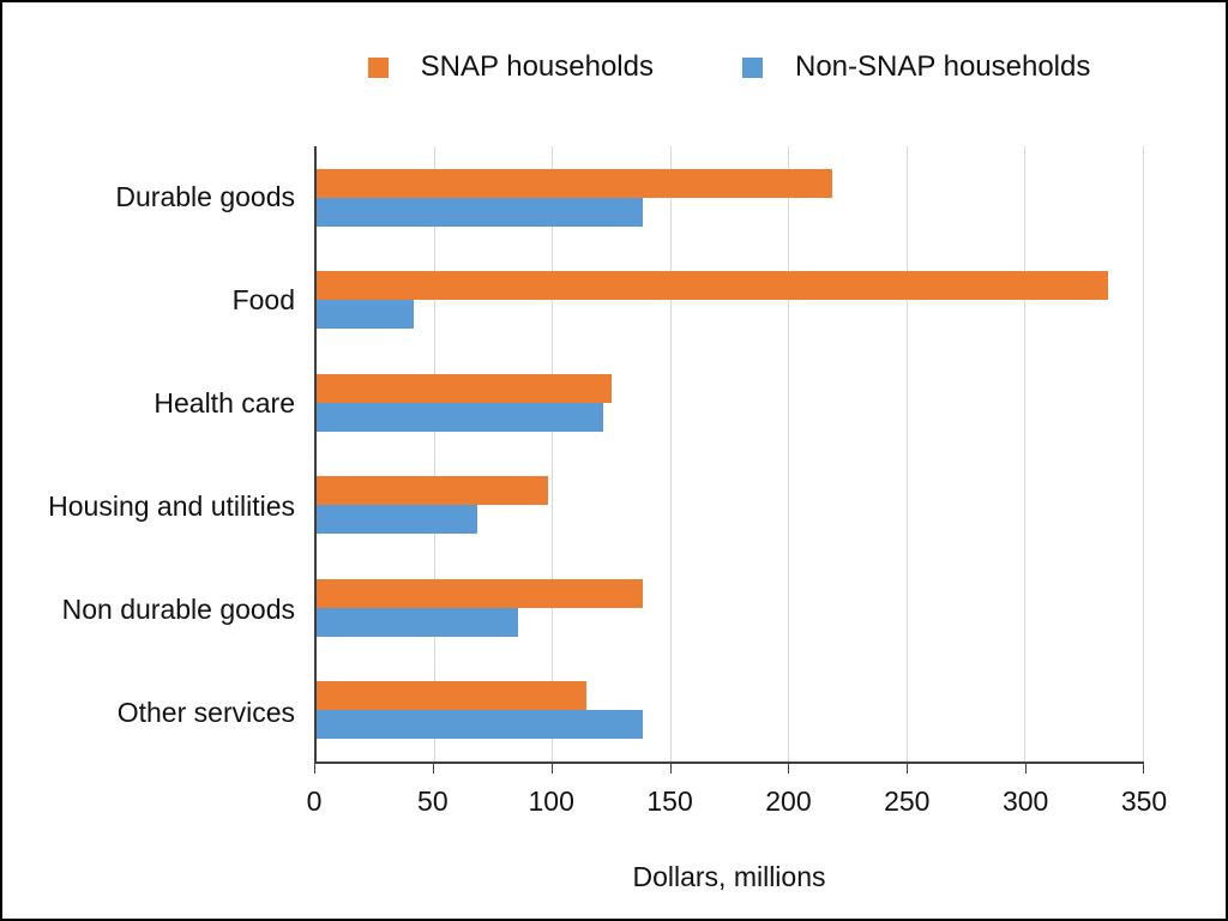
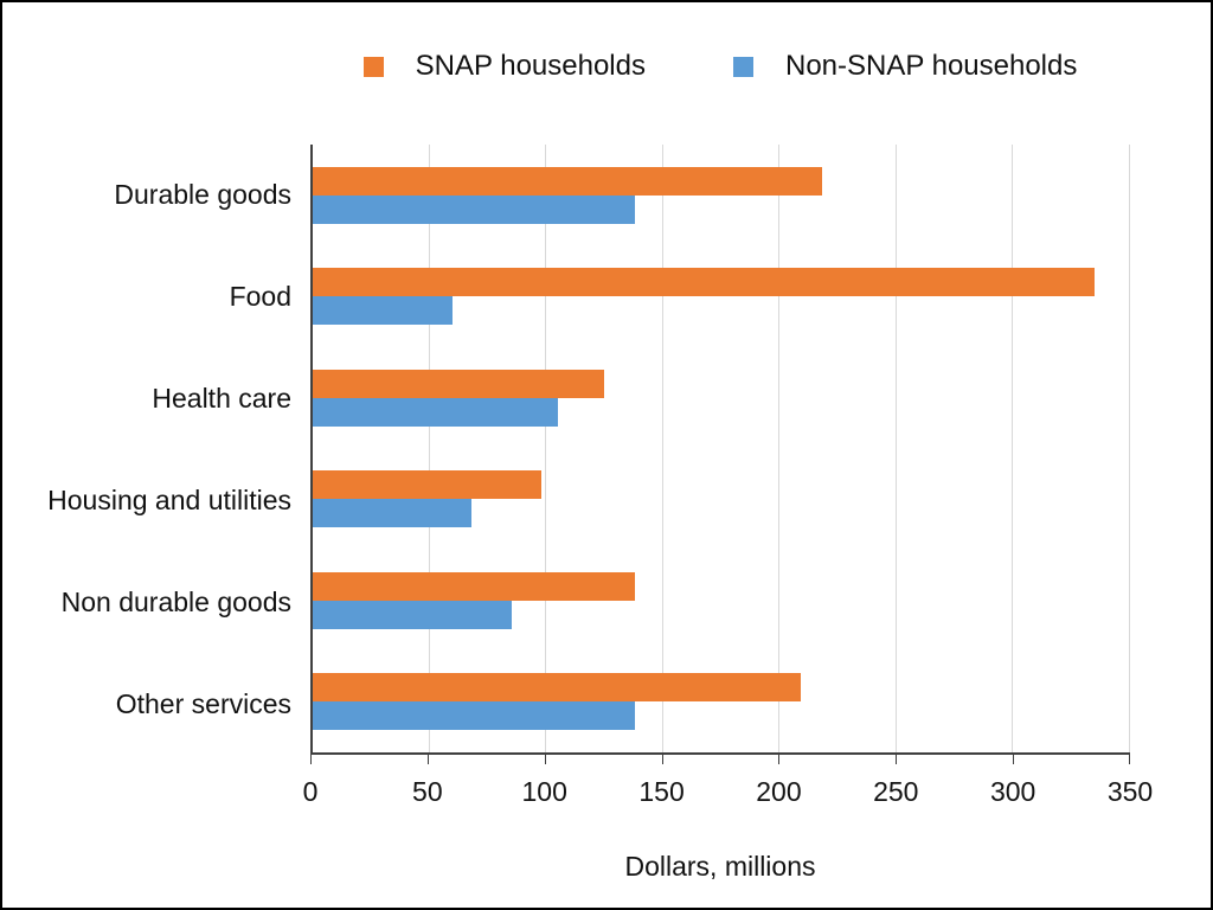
Non-SNAP households/Food: 41 -> 60
Non-SNAP households/Health care: 121 -> 105
SNAP households/Other services: 114 -> 209
